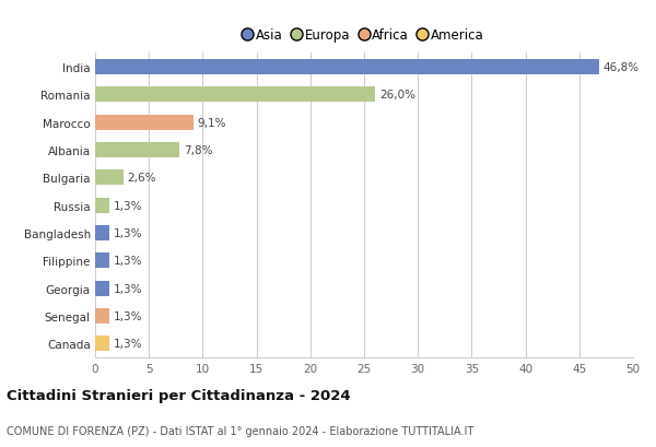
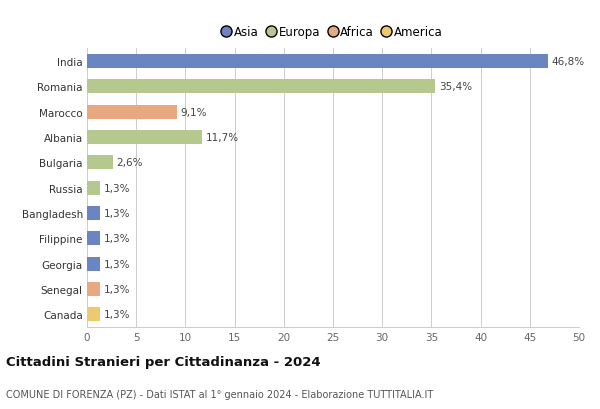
Romania: 26,0% -> 35,4%
Albania: 7,8% -> 11,7%
